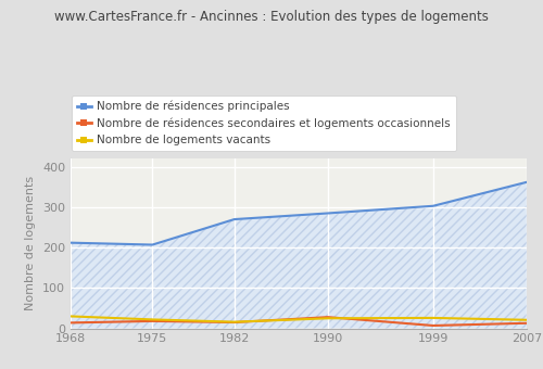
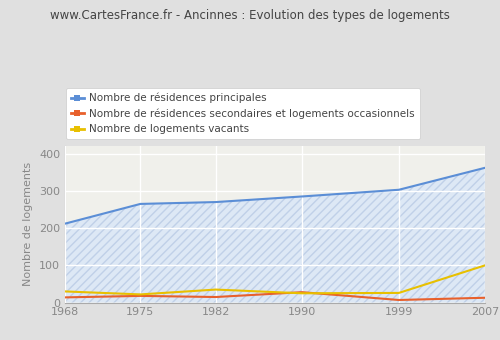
Nombre de résidences principales/1975: 207 -> 265
Nombre de logements vacants/1982: 16 -> 35
Nombre de logements vacants/2007: 21 -> 100
